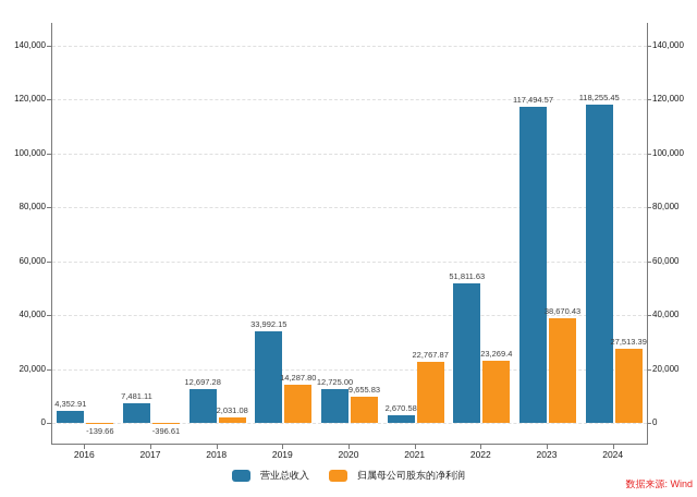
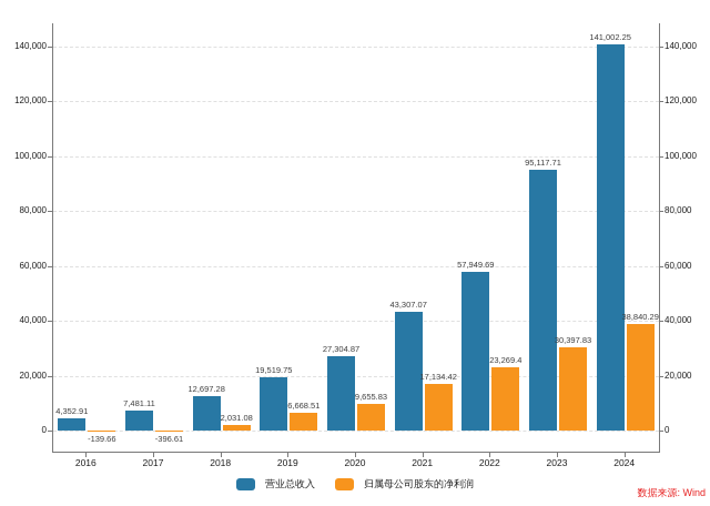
营业总收入/2019: 33,992.15 -> 19,519.75
归属母公司股东的净利润/2019: 14,287.80 -> 6,668.51
营业总收入/2020: 12,725.00 -> 27,304.87
营业总收入/2021: 2,670.58 -> 43,307.07
归属母公司股东的净利润/2021: 22,767.87 -> 17,134.42
营业总收入/2022: 51,811.63 -> 57,949.69
营业总收入/2023: 117,494.57 -> 95,117.71
归属母公司股东的净利润/2023: 38,670.43 -> 30,397.83
营业总收入/2024: 118,255.45 -> 141,002.25
归属母公司股东的净利润/2024: 27,513.39 -> 38,840.29
